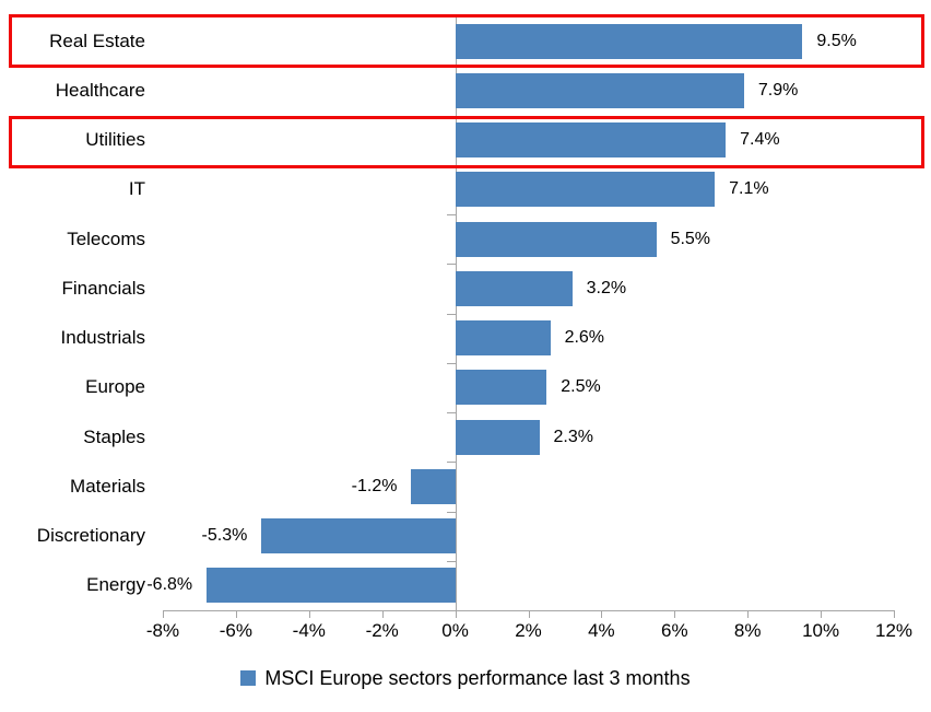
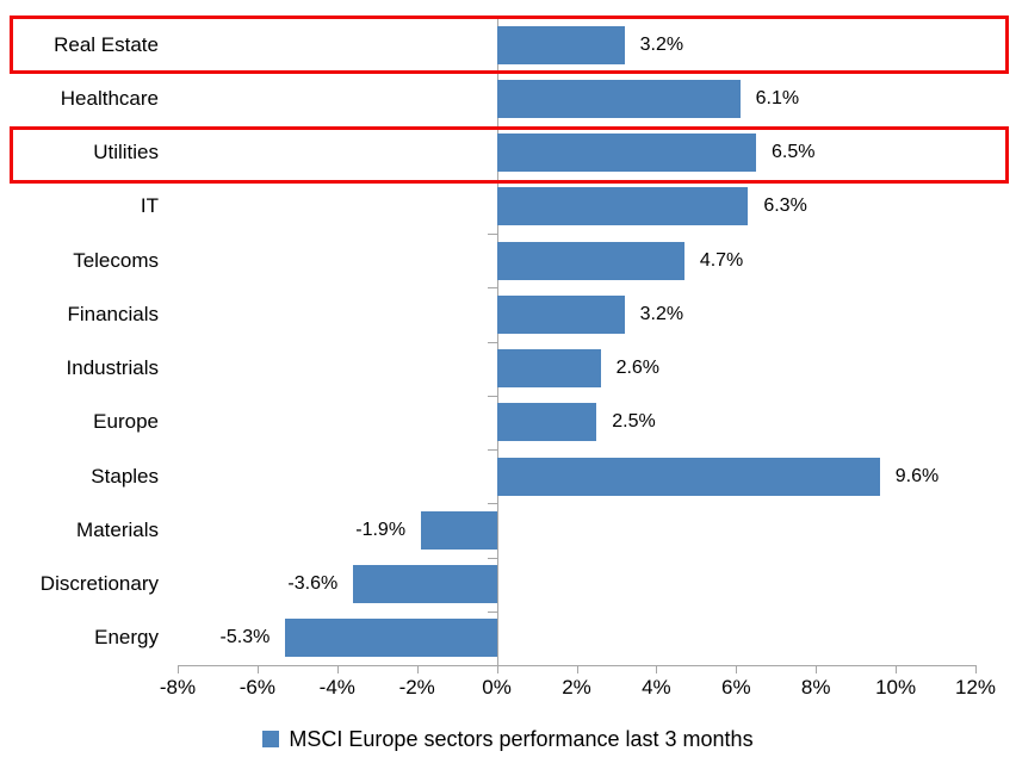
Real Estate: 9.5% -> 3.2%
Healthcare: 7.9% -> 6.1%
Utilities: 7.4% -> 6.5%
IT: 7.1% -> 6.3%
Telecoms: 5.5% -> 4.7%
Staples: 2.3% -> 9.6%
Materials: -1.2% -> -1.9%
Discretionary: -5.3% -> -3.6%
Energy: -6.8% -> -5.3%
